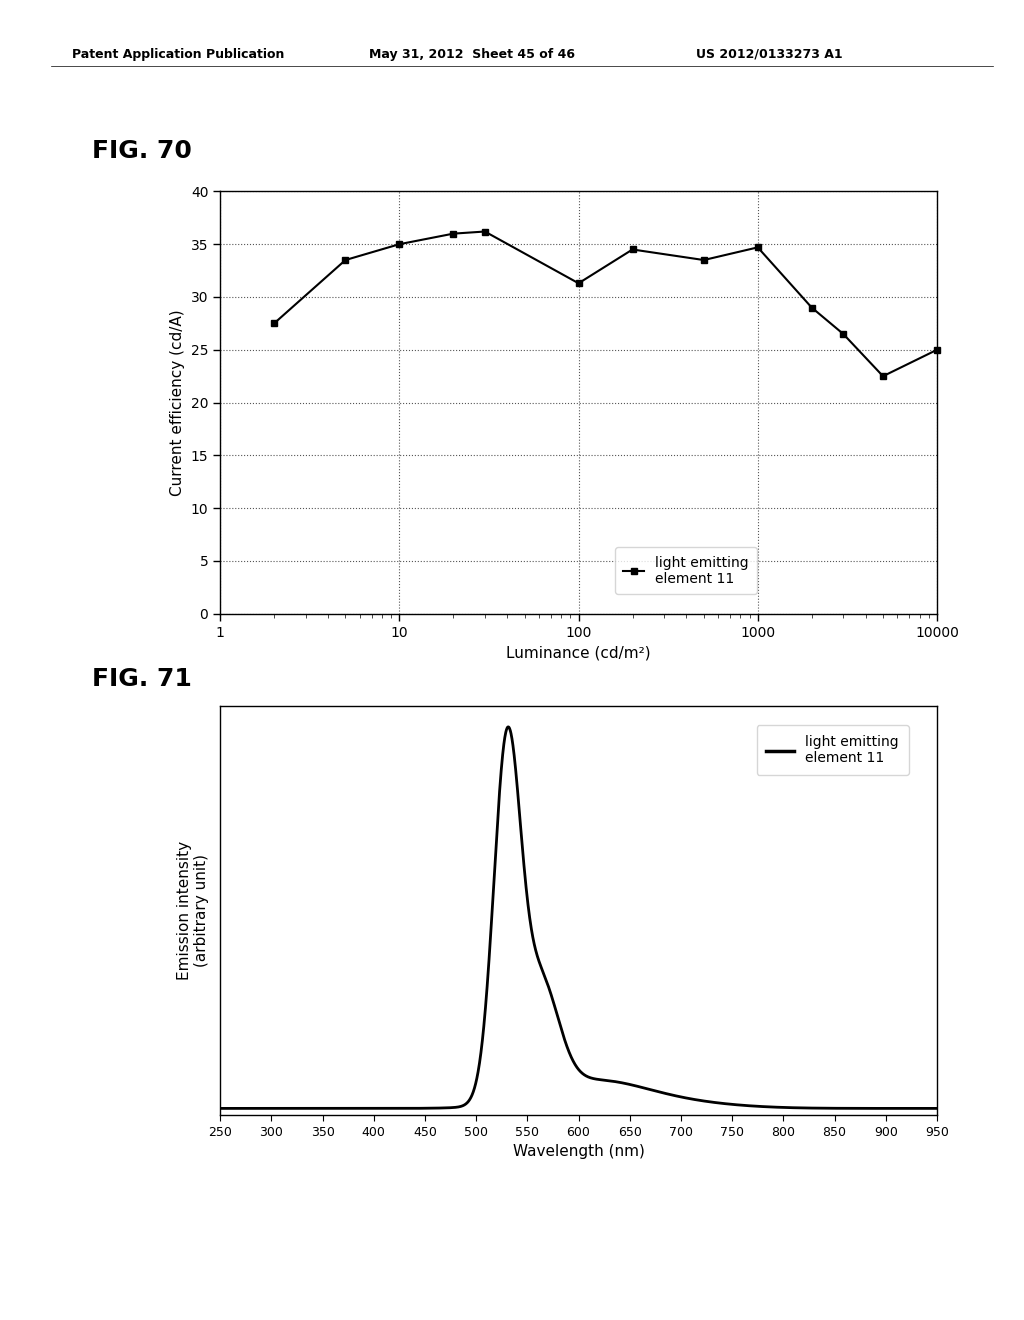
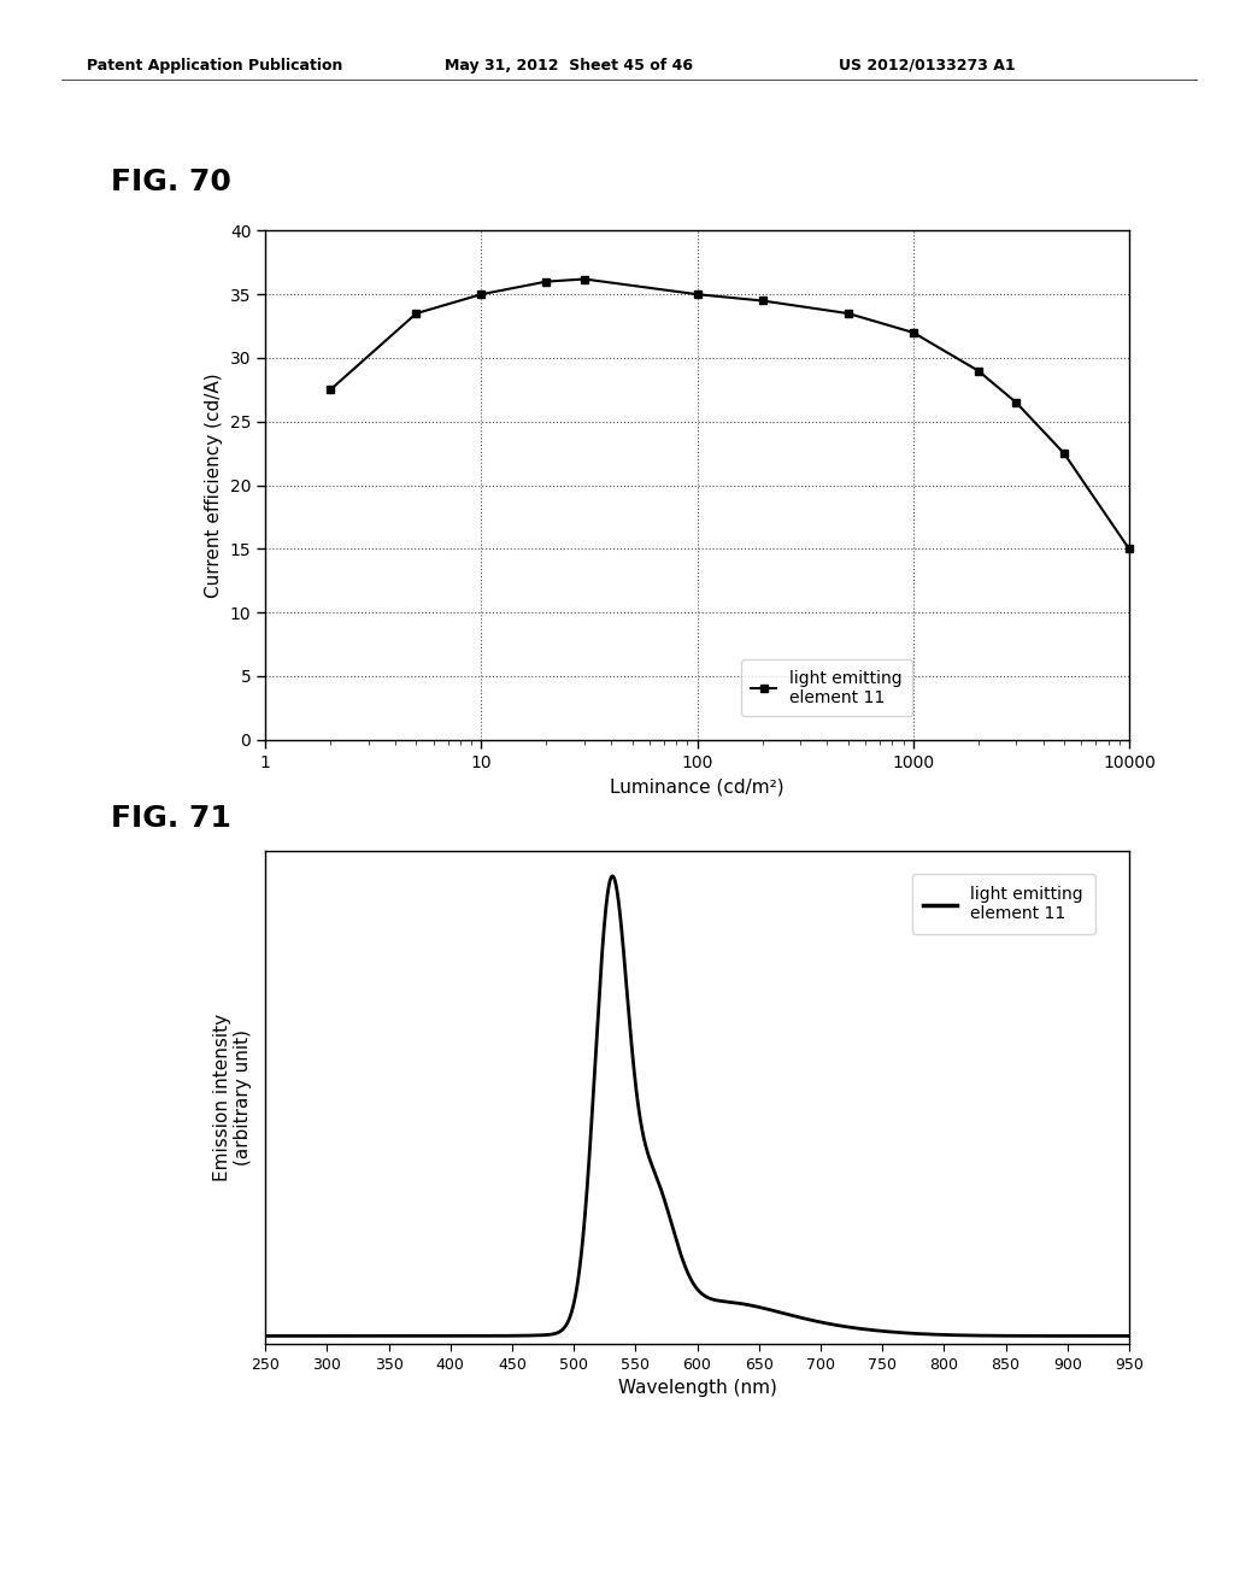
100: 31.3 -> 35.0
1000: 34.7 -> 32.0
10000: 25.0 -> 15.0
